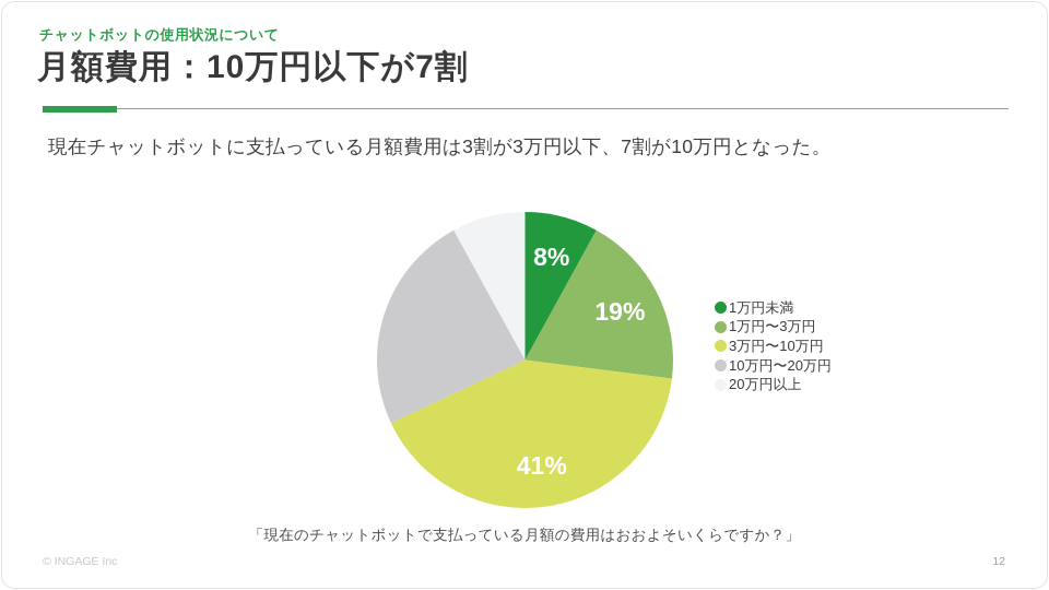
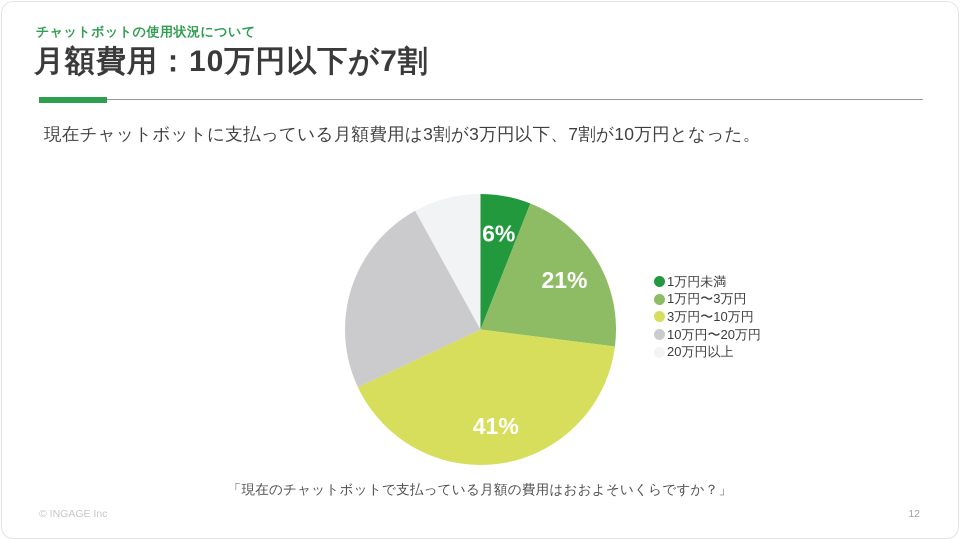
1万円未満: 8% -> 6%
1万円〜3万円: 19% -> 21%
